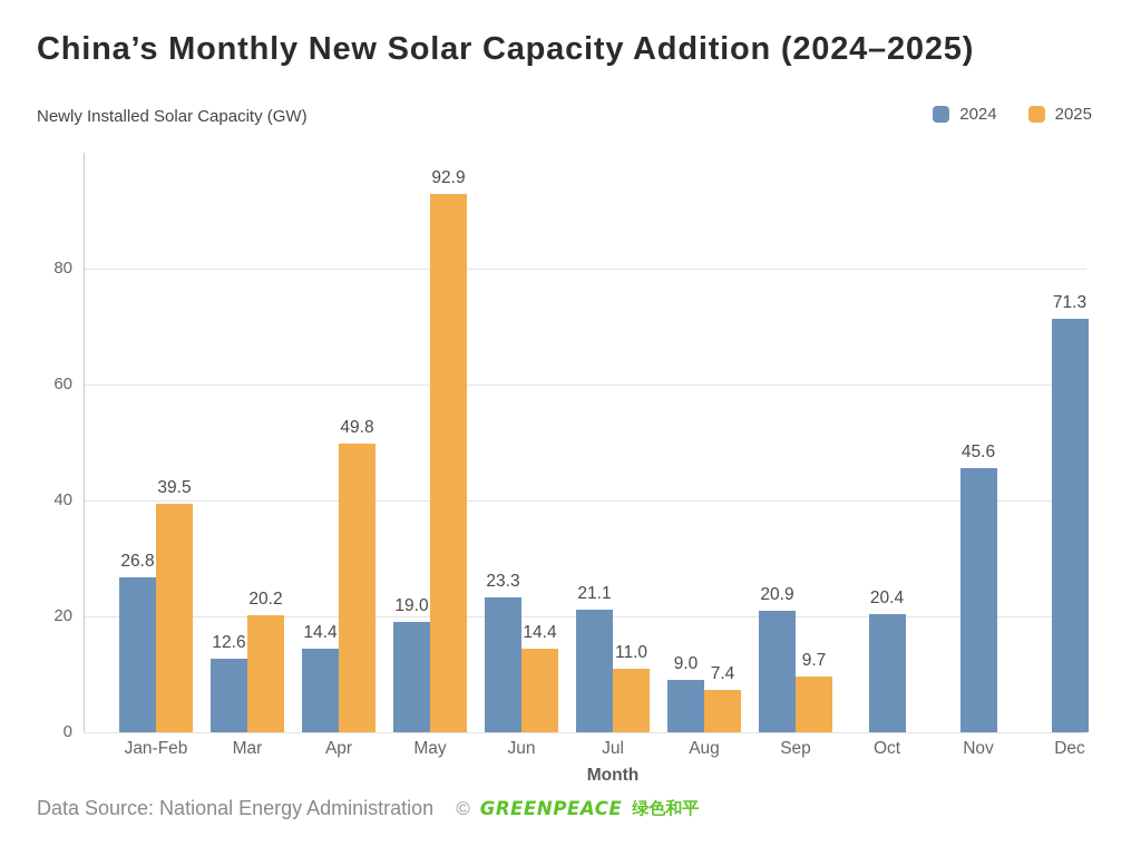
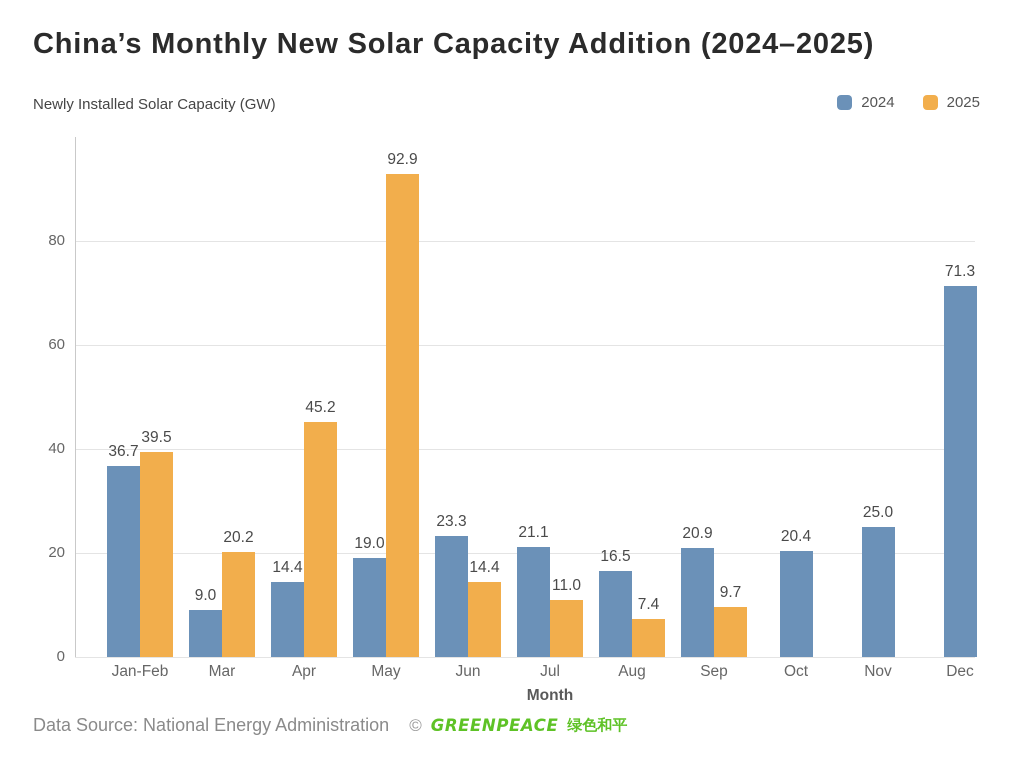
2024/Jan-Feb: 26.8 -> 36.7
2024/Mar: 12.6 -> 9.0
2025/Apr: 49.8 -> 45.2
2024/Aug: 9.0 -> 16.5
2024/Nov: 45.6 -> 25.0
